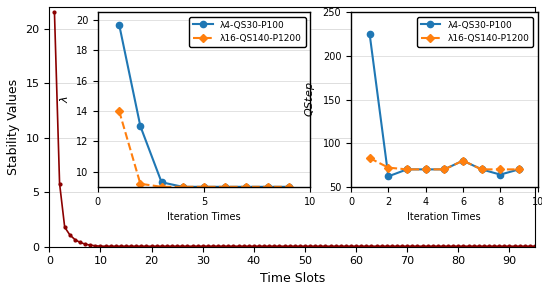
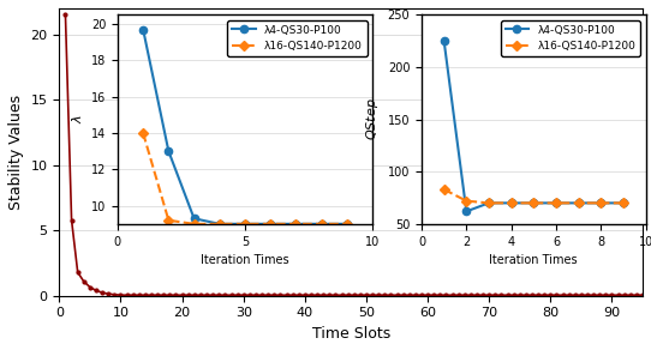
λ4-QS30-P100/6: 80 -> 70
λ16-QS140-P1200/6: 80 -> 70
λ4-QS30-P100/8: 64 -> 70
